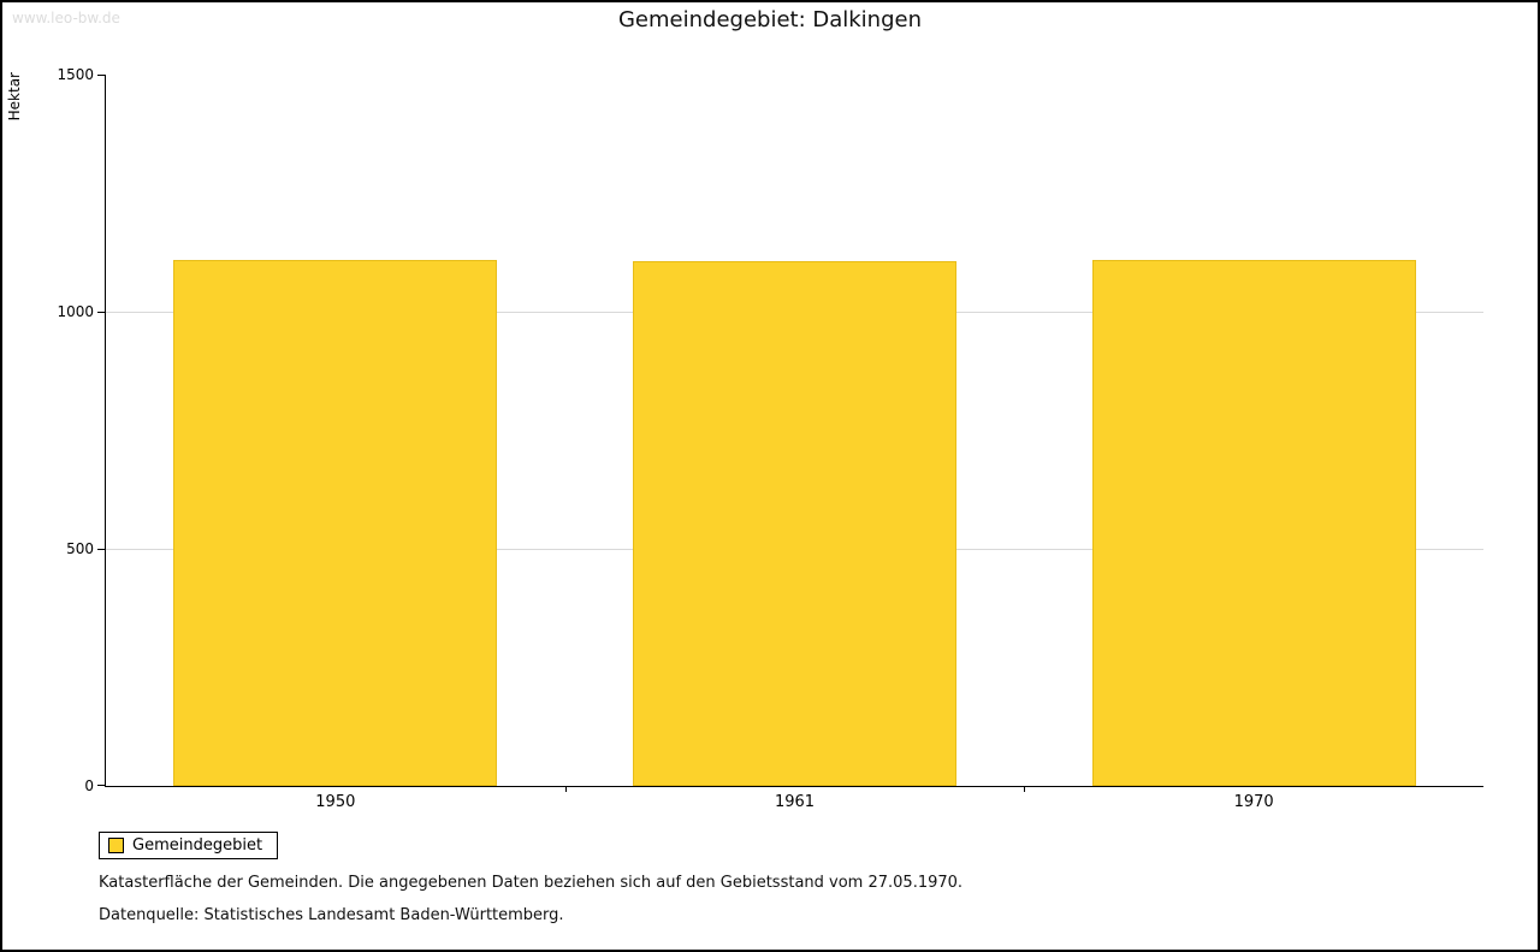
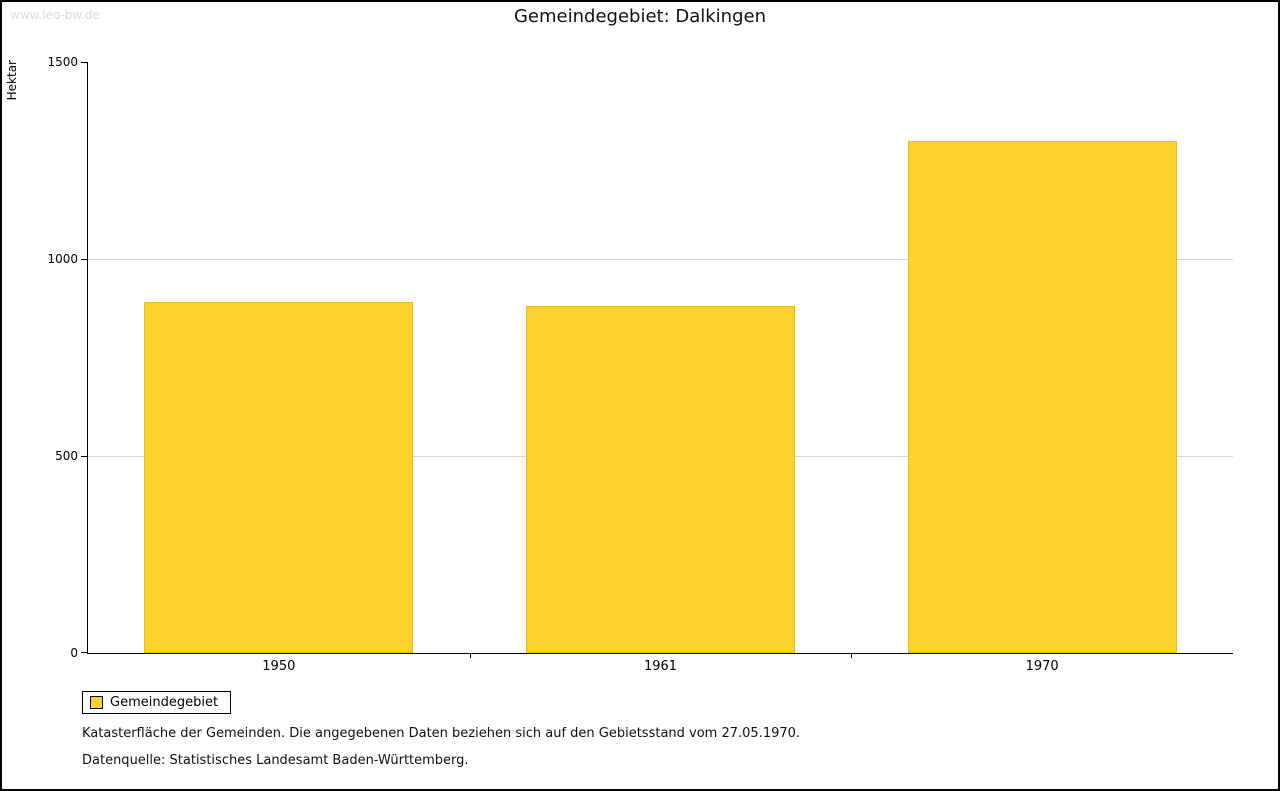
1950: 1110 -> 890
1961: 1110 -> 880
1970: 1110 -> 1300
